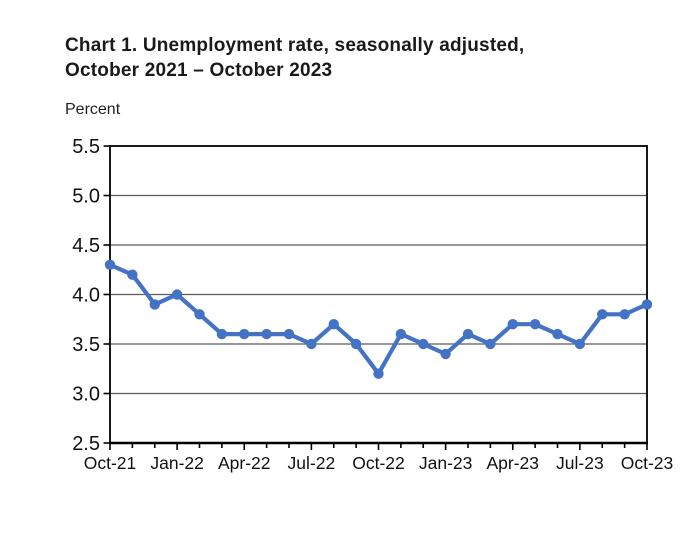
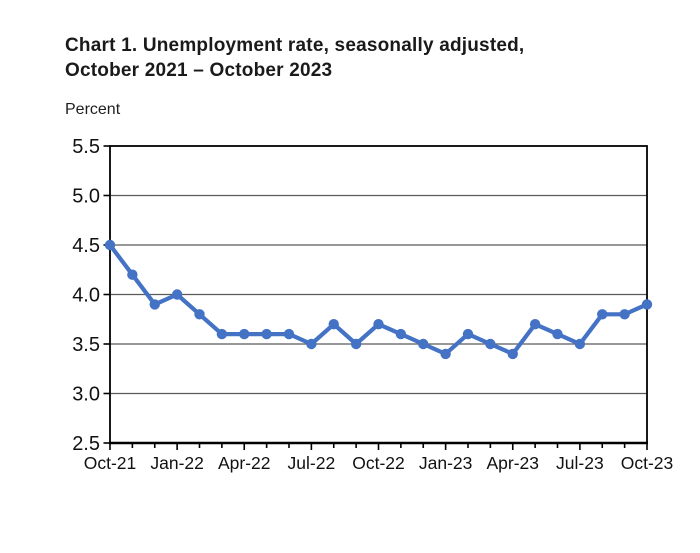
Oct-21: 4.3 -> 4.5
Oct-22: 3.2 -> 3.7
Apr-23: 3.7 -> 3.4
